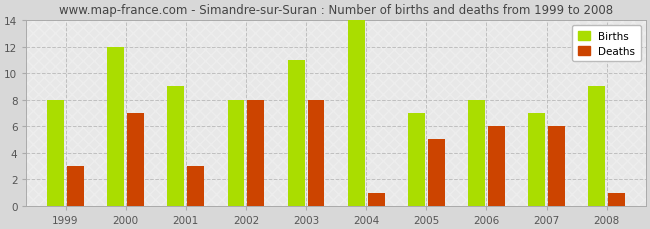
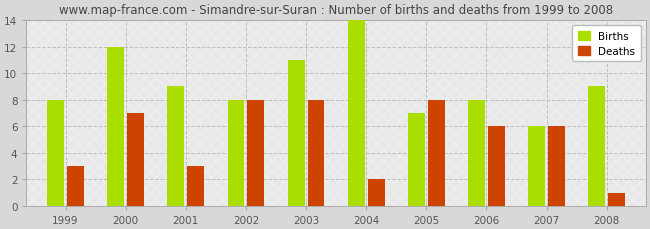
Deaths/2004: 1 -> 2
Deaths/2005: 5 -> 8
Births/2007: 7 -> 6
